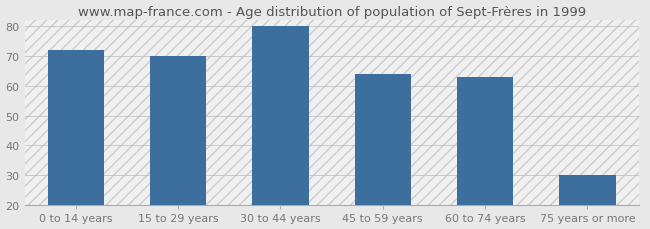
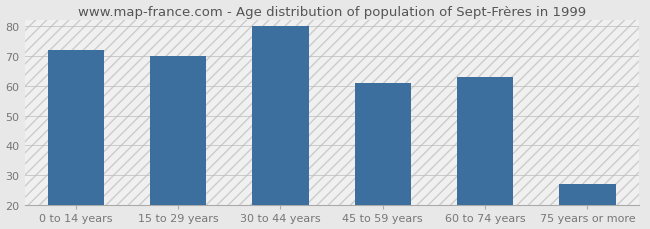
45 to 59 years: 64 -> 61
75 years or more: 30 -> 27
